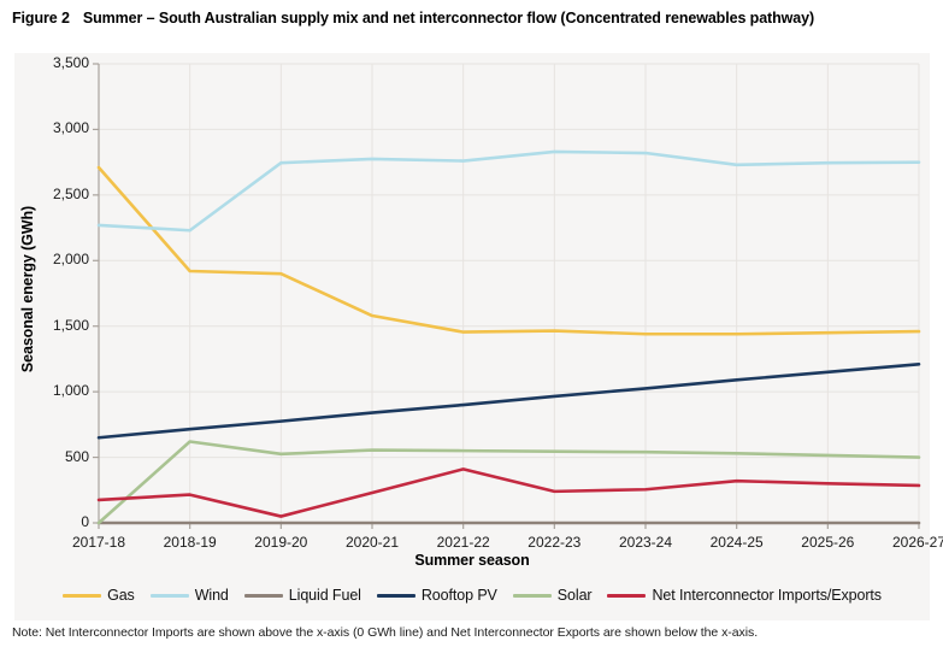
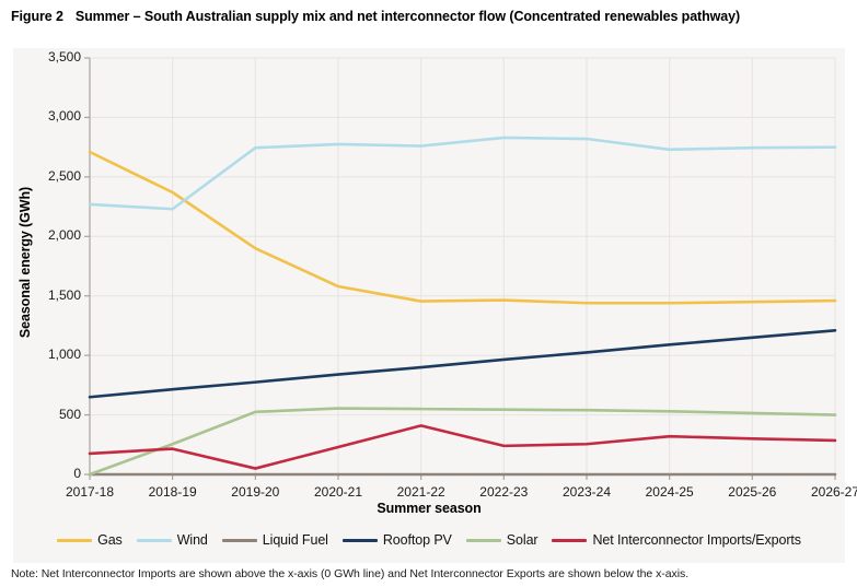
Gas/2018-19: 1920 -> 2370
Solar/2018-19: 620 -> 260
